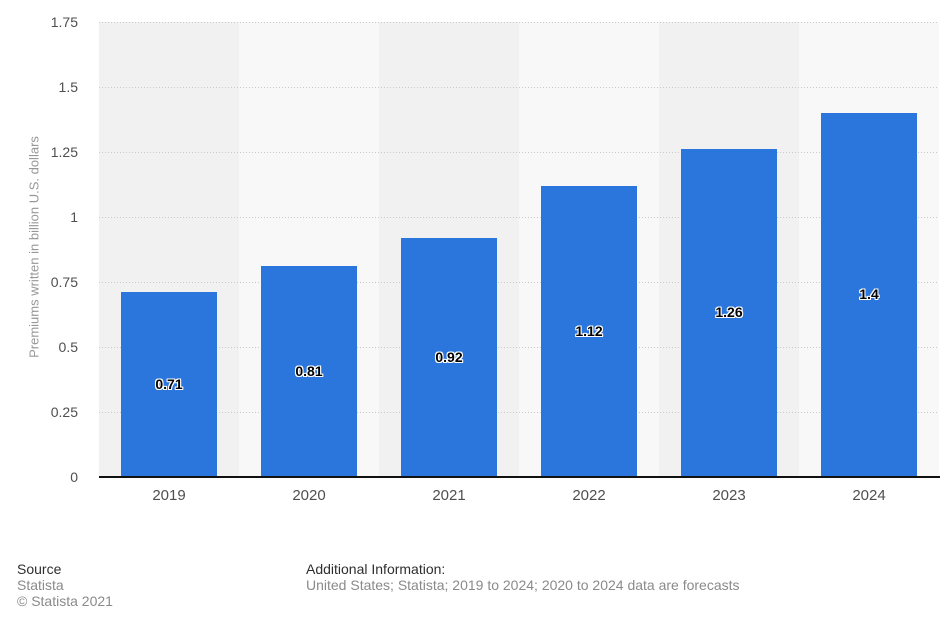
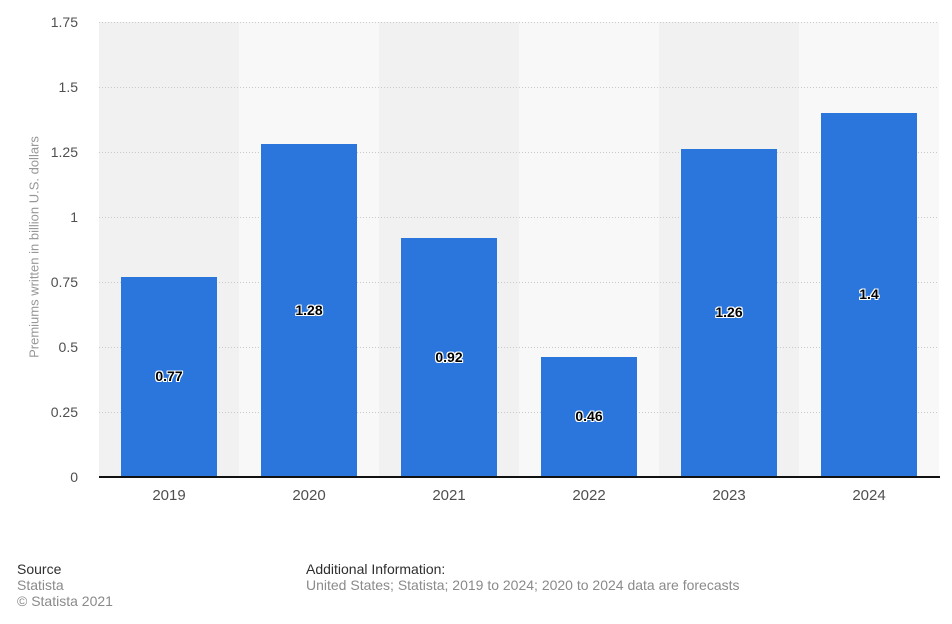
2019: 0.71 -> 0.77
2020: 0.81 -> 1.28
2022: 1.12 -> 0.46
